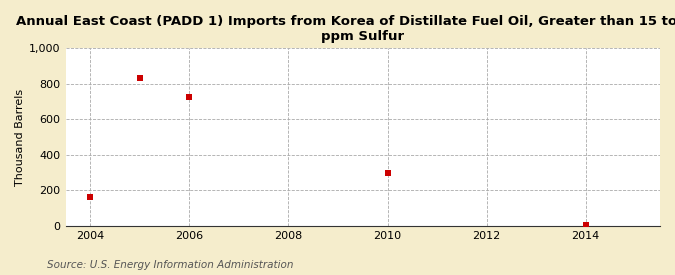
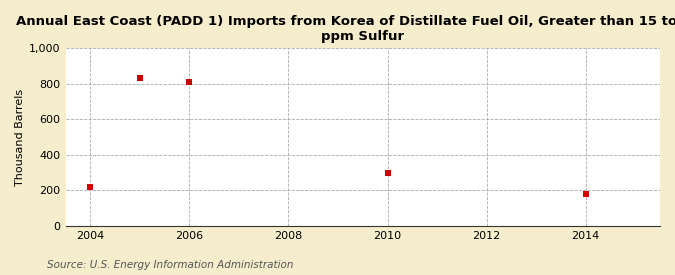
2004: 160 -> 220
2006: 720 -> 810
2014: 0 -> 180
